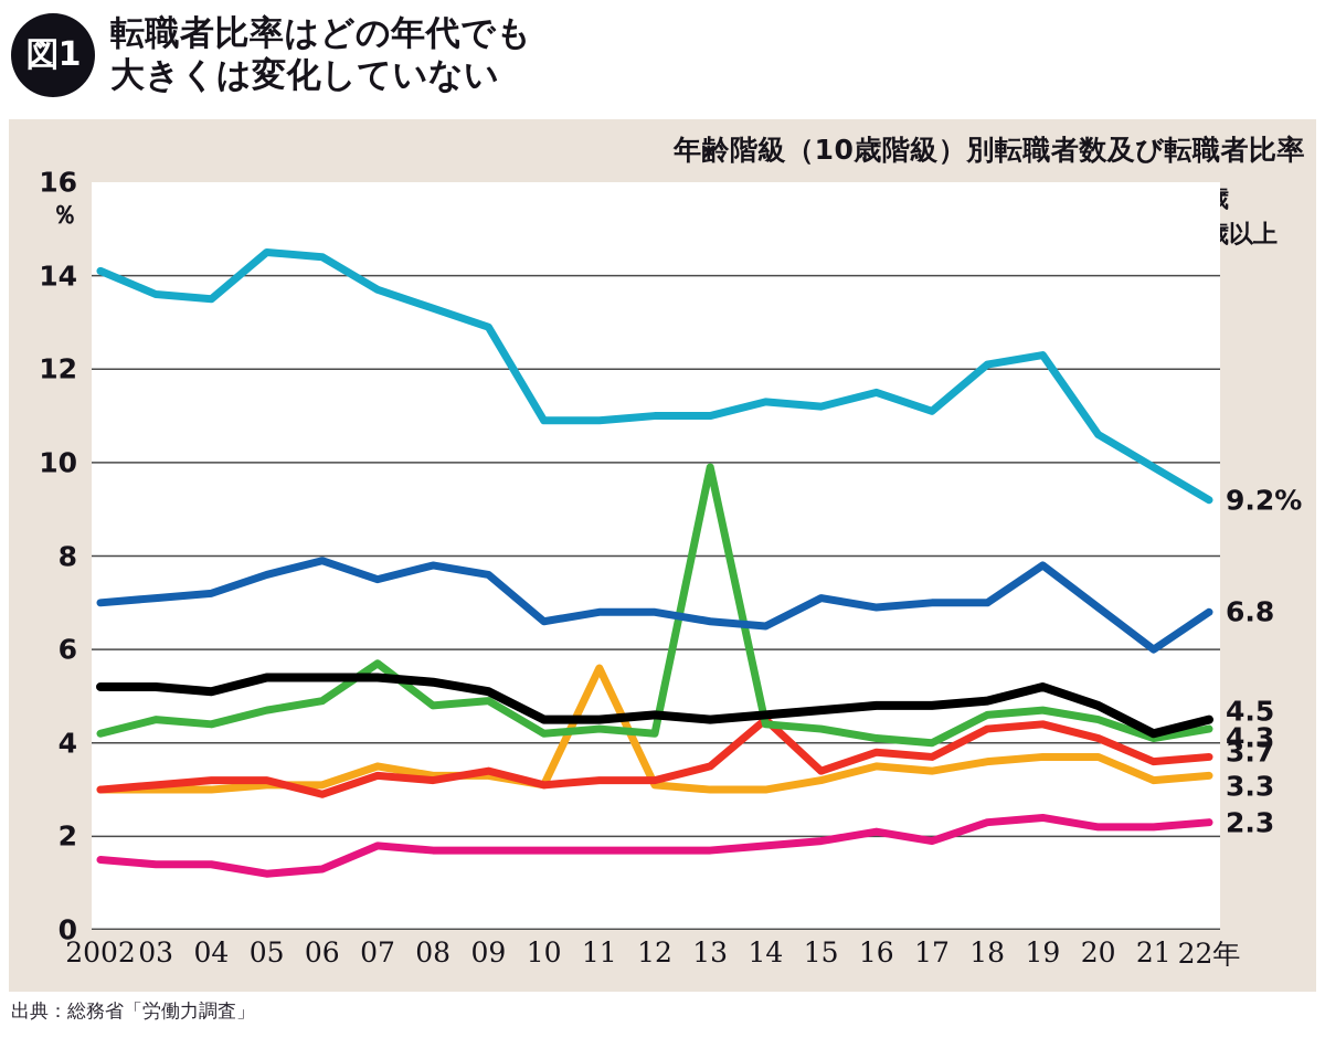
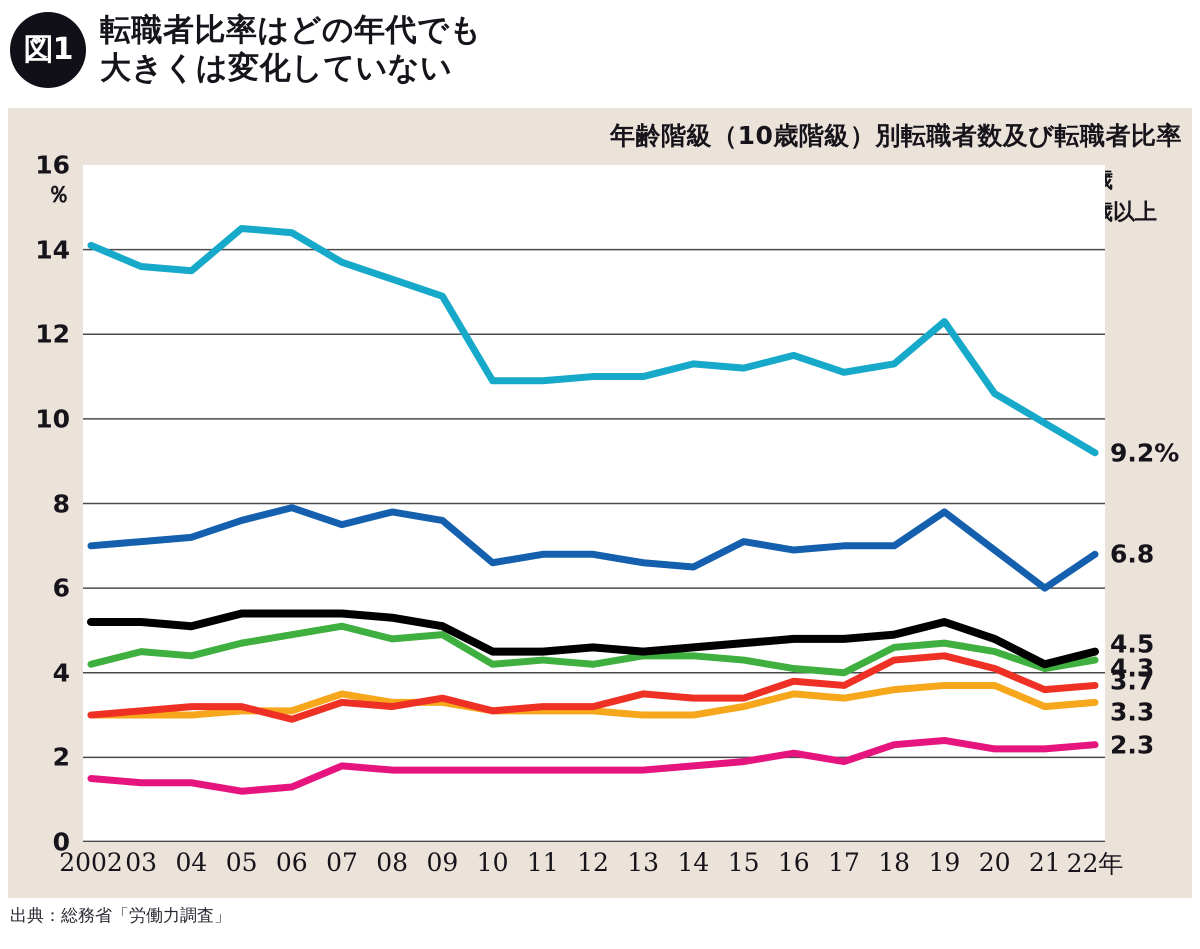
35~44歳/07: 5.7 -> 5.1
45~54歳/11: 5.6 -> 3.1
35~44歳/13: 9.9 -> 4.4
55~64歳/14: 4.5 -> 3.4
15~24歳/18: 12.1 -> 11.3
